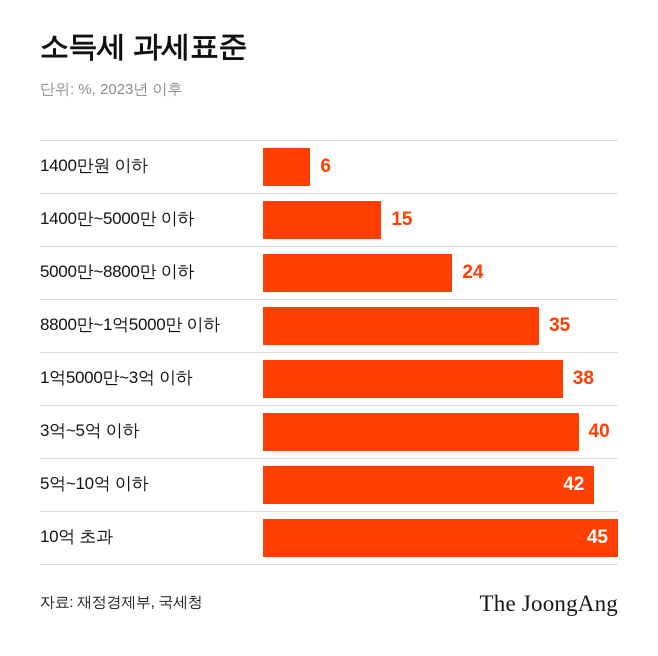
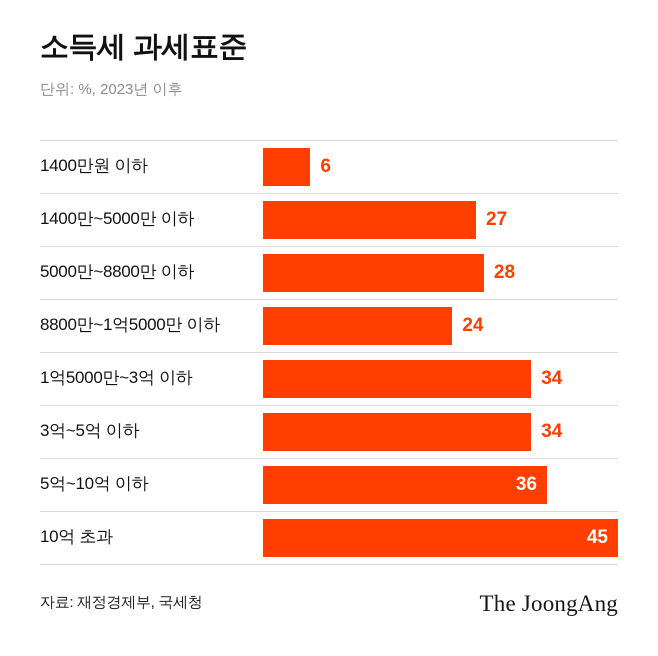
1400만~5000만 이하: 15 -> 27
5000만~8800만 이하: 24 -> 28
8800만~1억5000만 이하: 35 -> 24
1억5000만~3억 이하: 38 -> 34
3억~5억 이하: 40 -> 34
5억~10억 이하: 42 -> 36
